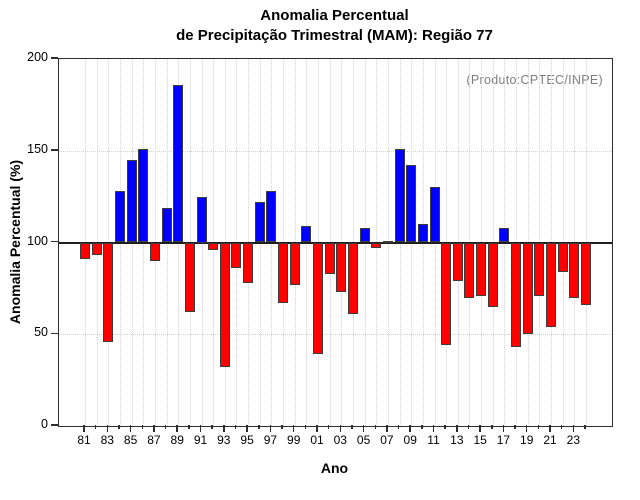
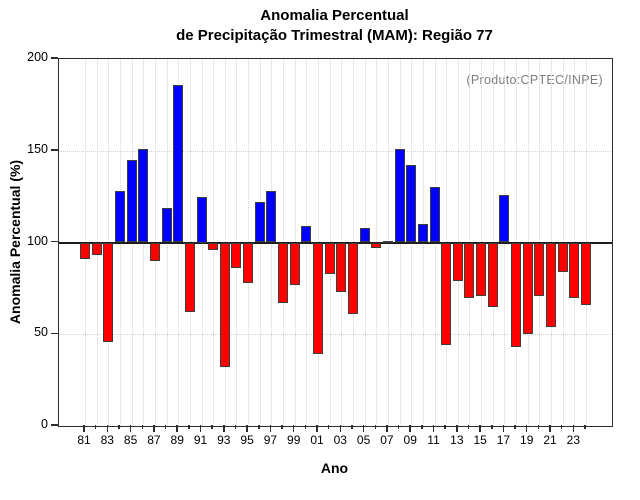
17: 108 -> 126
